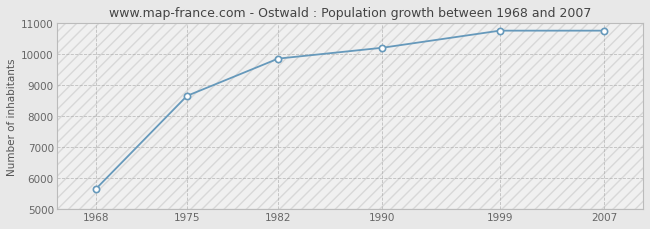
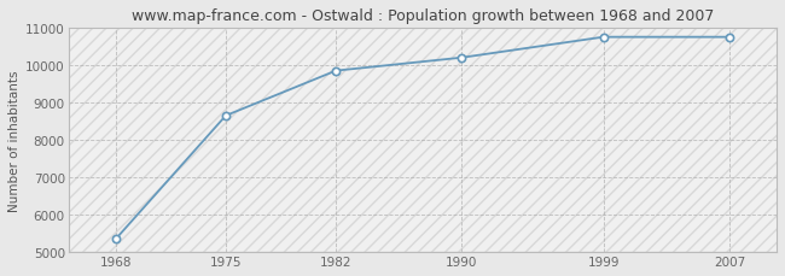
1968: 5650 -> 5350
